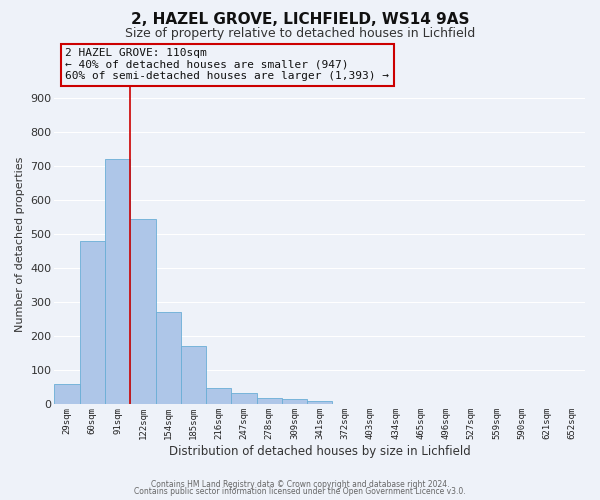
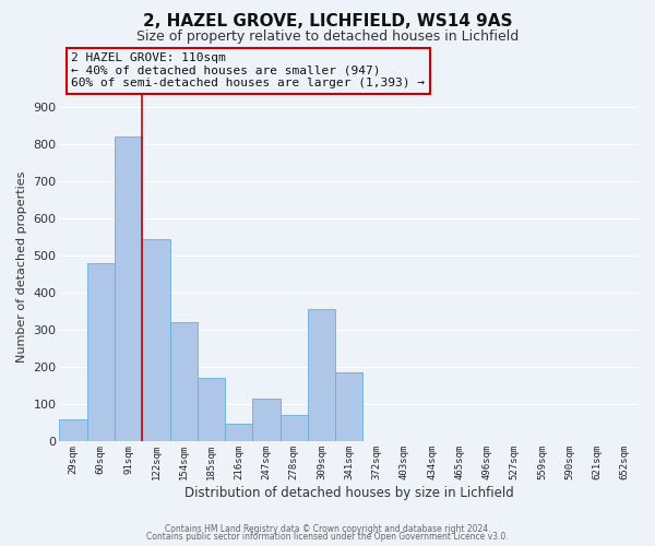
91sqm: 720 -> 820
154sqm: 270 -> 320
247sqm: 33 -> 115
278sqm: 17 -> 70
309sqm: 13 -> 355
341sqm: 8 -> 185
